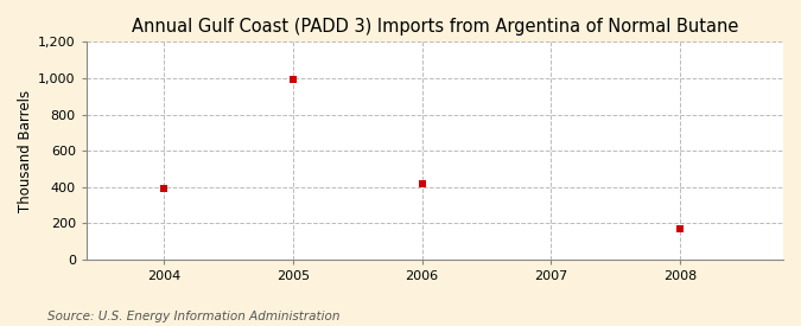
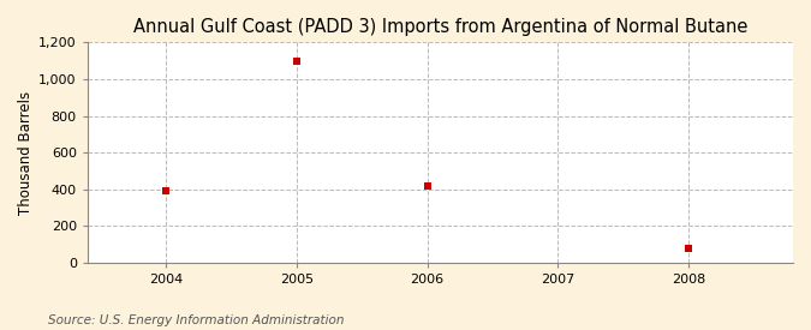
2005: 990 -> 1,100
2008: 170 -> 80
